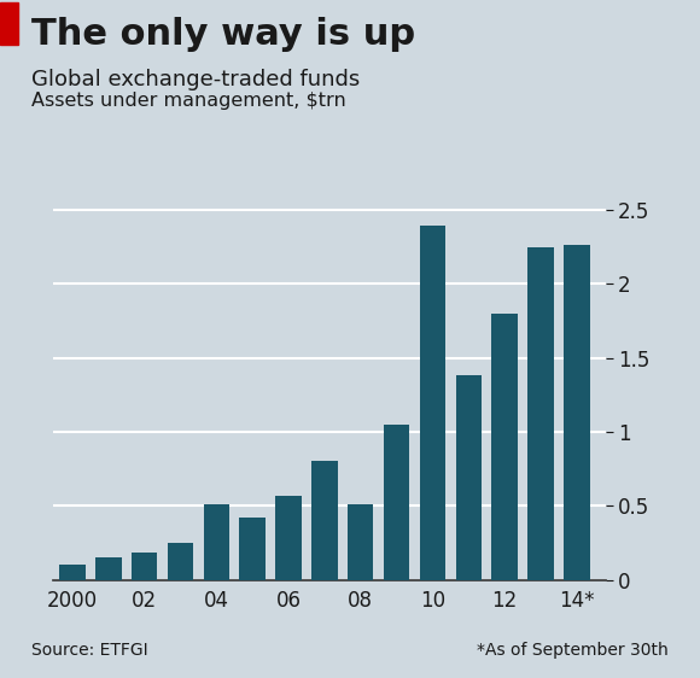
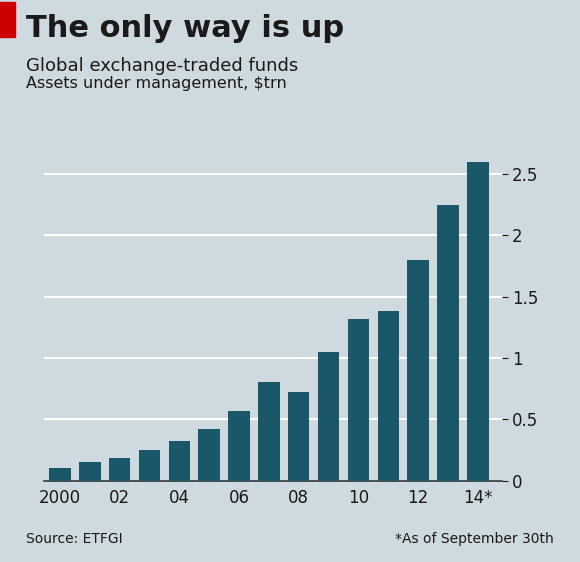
04: 0.51 -> 0.32
08: 0.51 -> 0.72
10: 2.39 -> 1.32
14*: 2.26 -> 2.60
